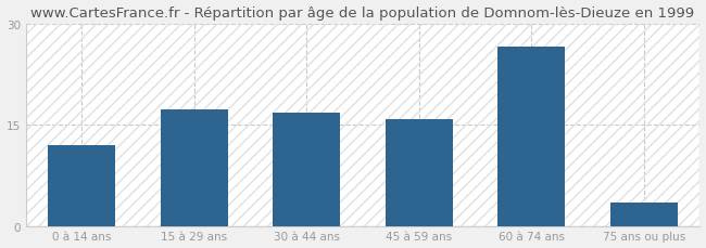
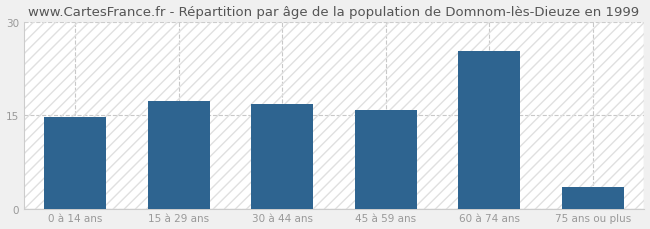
0 à 14 ans: 12.0 -> 14.7
60 à 74 ans: 26.6 -> 25.2
